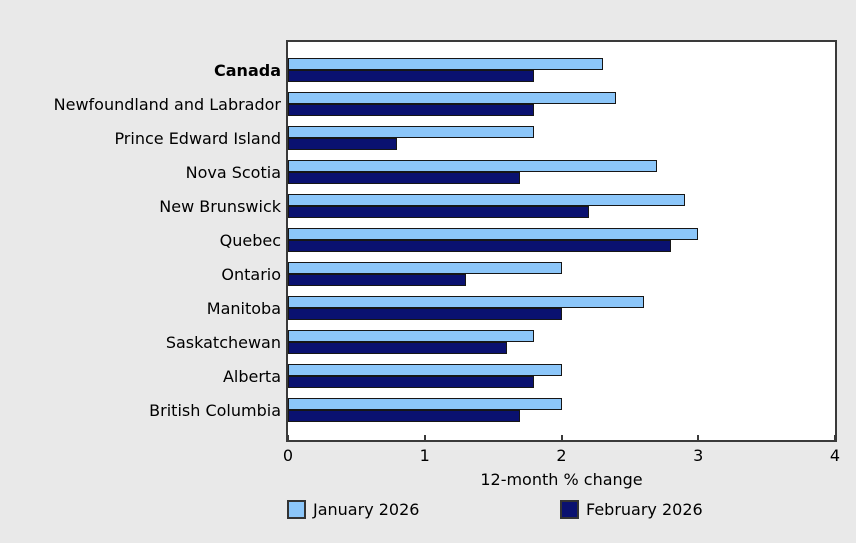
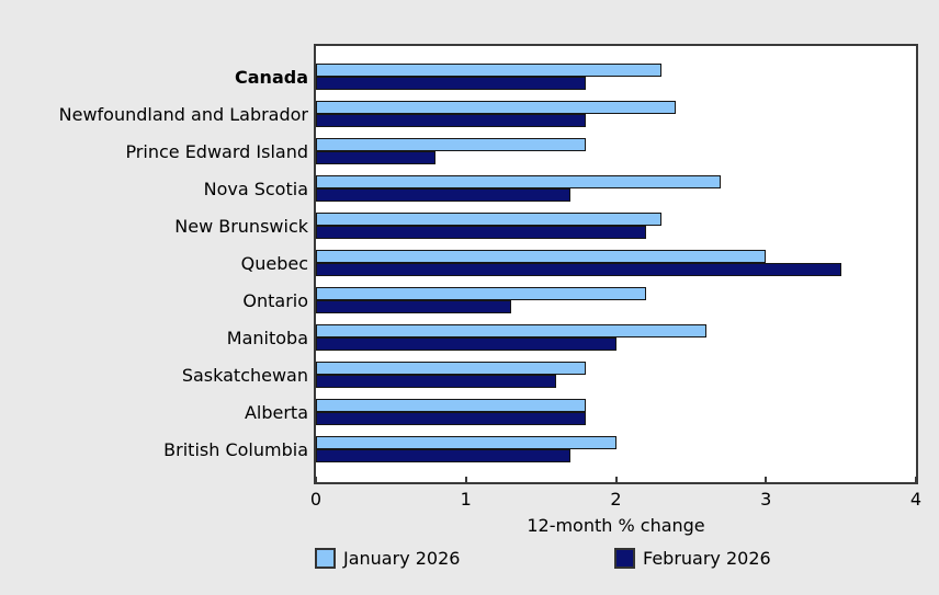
January 2026/New Brunswick: 2.9 -> 2.3
February 2026/Quebec: 2.8 -> 3.5
January 2026/Ontario: 2.0 -> 2.2
January 2026/Alberta: 2.0 -> 1.8
